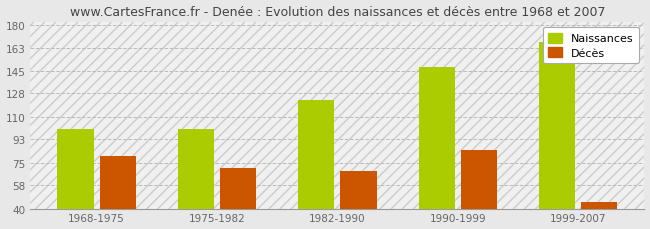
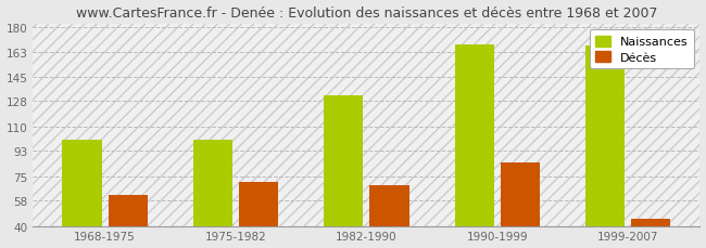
Décès/1968-1975: 80 -> 62
Naissances/1982-1990: 123 -> 132
Naissances/1990-1999: 148 -> 168
